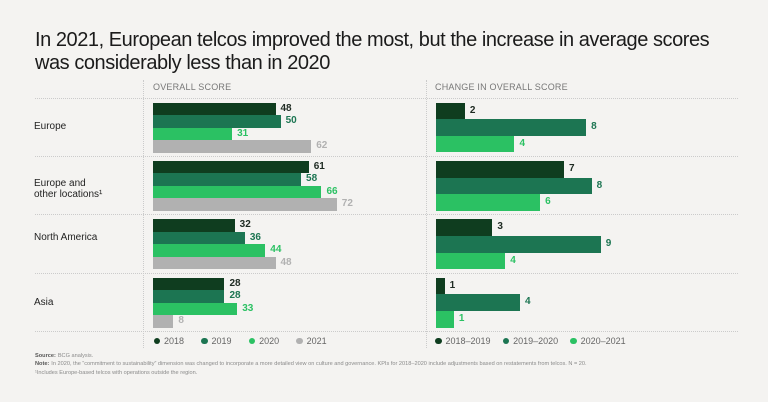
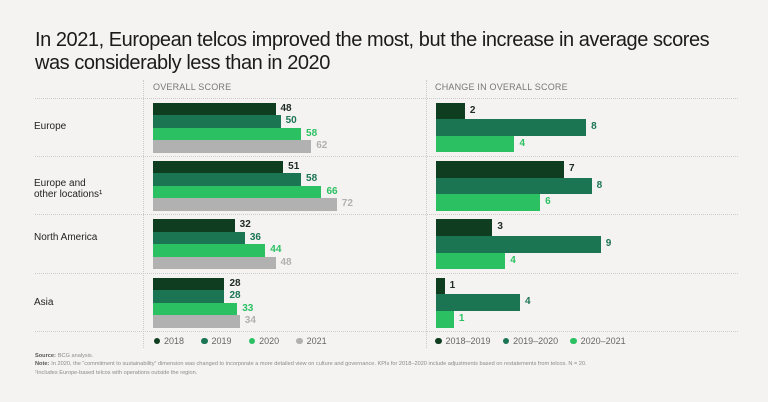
OVERALL SCORE/2020/Europe: 31 -> 58
OVERALL SCORE/2018/Europe and other locations¹: 61 -> 51
OVERALL SCORE/2021/Asia: 8 -> 34
